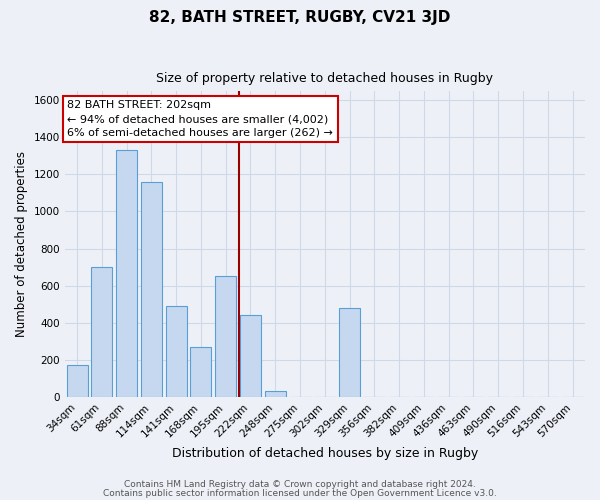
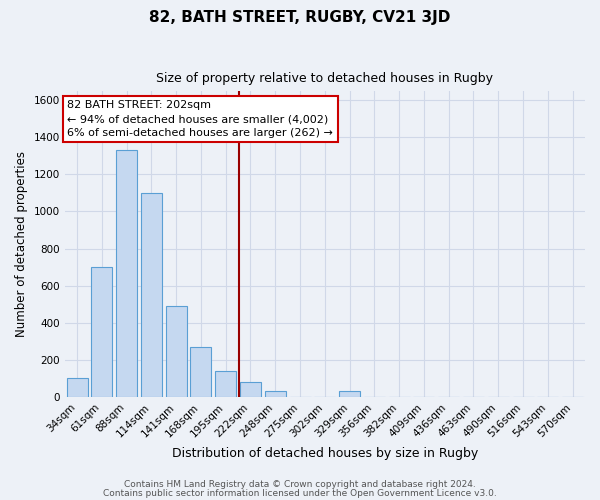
34sqm: 170 -> 100
114sqm: 1160 -> 1100
195sqm: 650 -> 140
222sqm: 440 -> 80
329sqm: 480 -> 30
